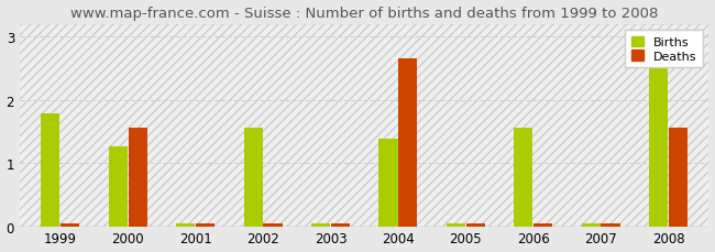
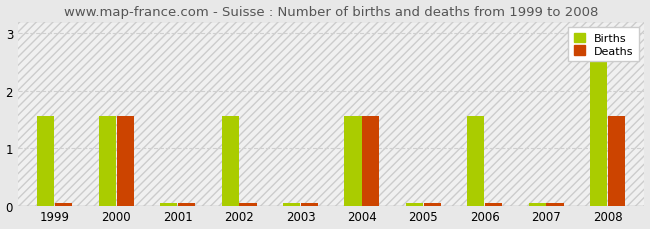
Births/1999: 1.78 -> 1.55
Births/2000: 1.26 -> 1.55
Births/2004: 1.38 -> 1.55
Deaths/2004: 2.66 -> 1.55
